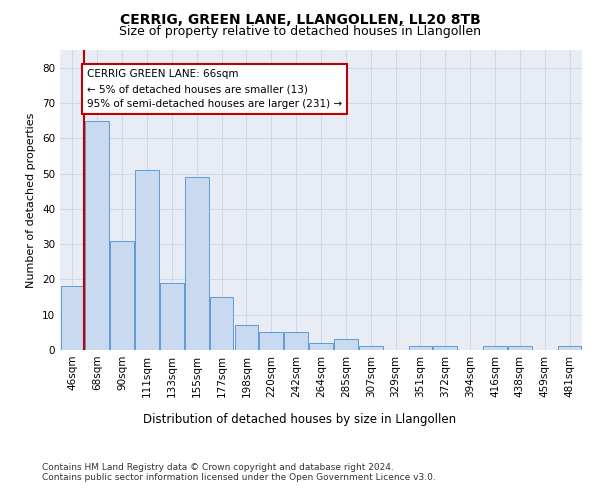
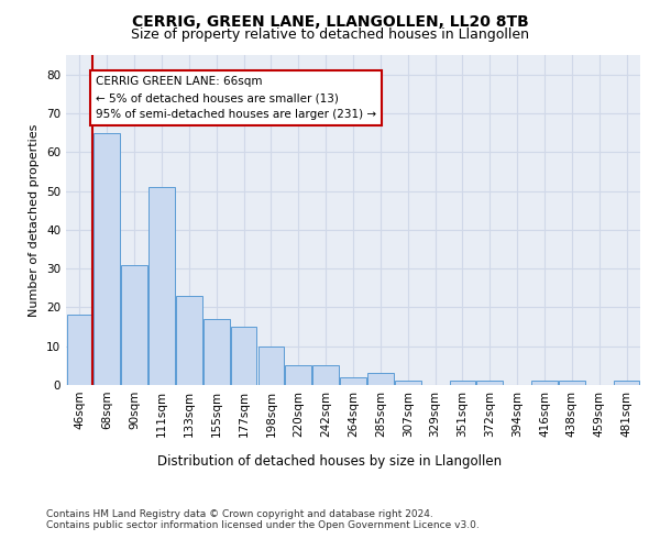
133sqm: 19 -> 23
155sqm: 49 -> 17
198sqm: 7 -> 10
